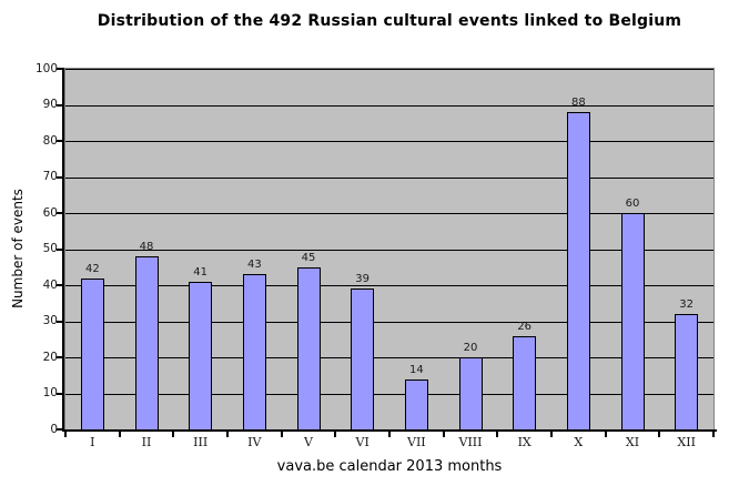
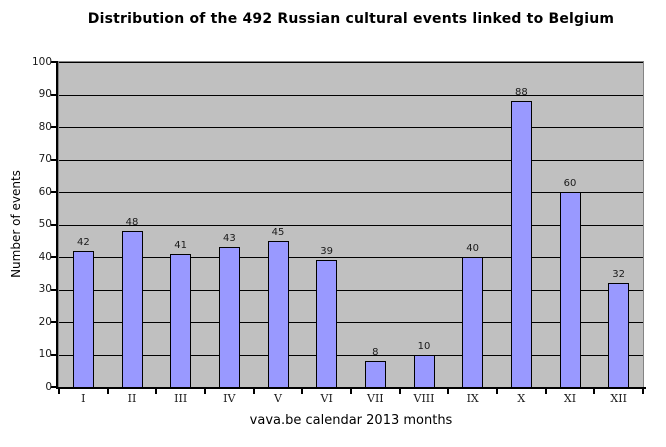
VII: 14 -> 8
VIII: 20 -> 10
IX: 26 -> 40
